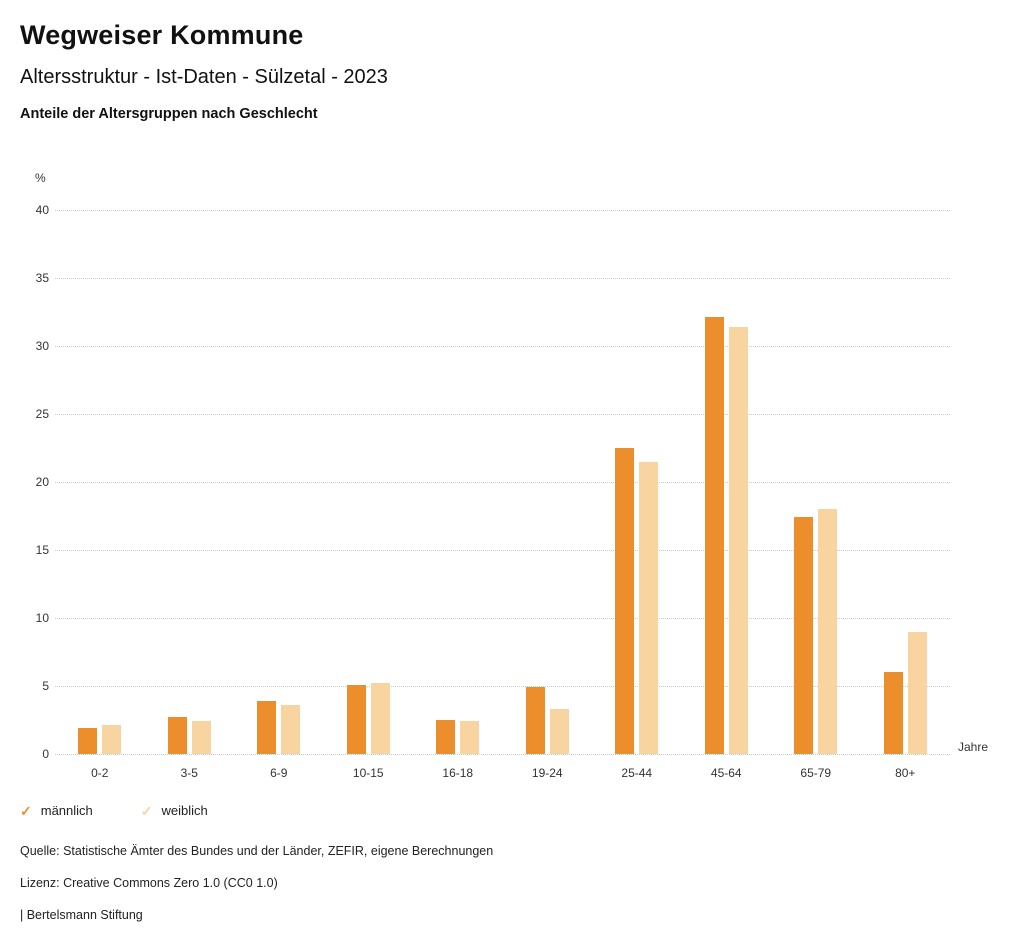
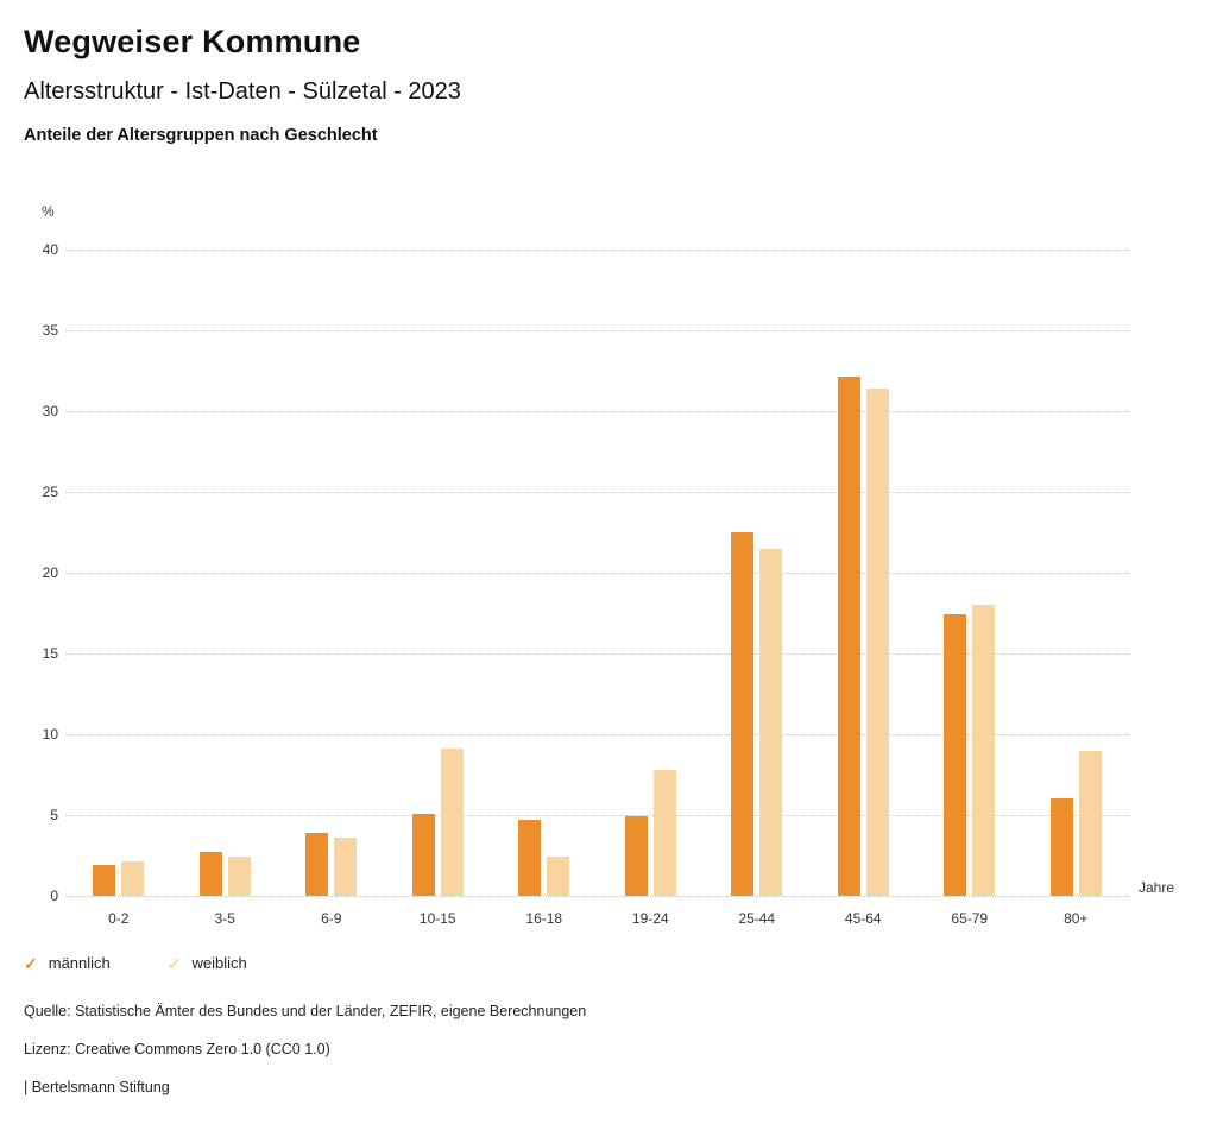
weiblich/10-15: 5.2 -> 9.1
männlich/16-18: 2.5 -> 4.7
weiblich/19-24: 3.3 -> 7.8
